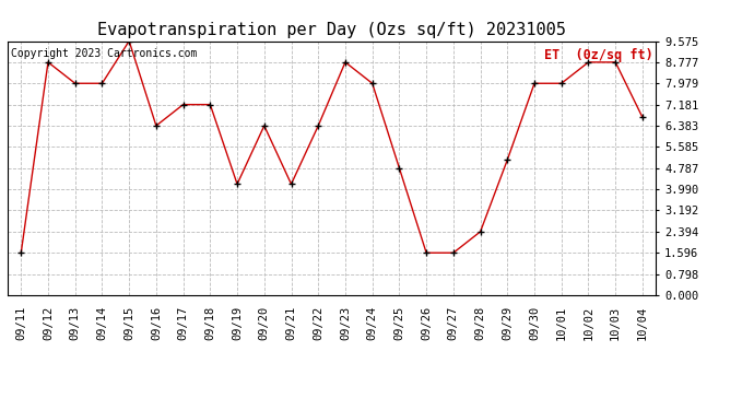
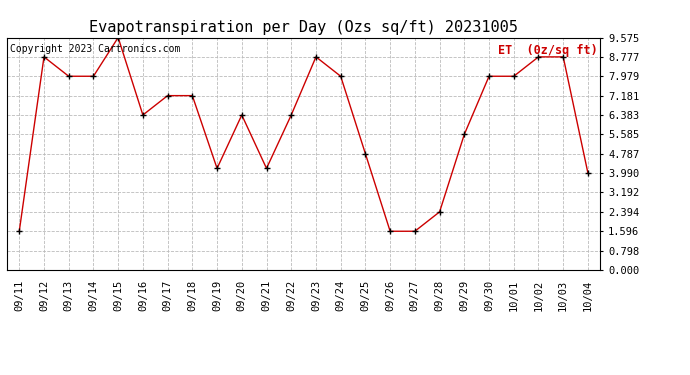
09/29: 5.10 -> 5.58
10/04: 6.70 -> 3.99
